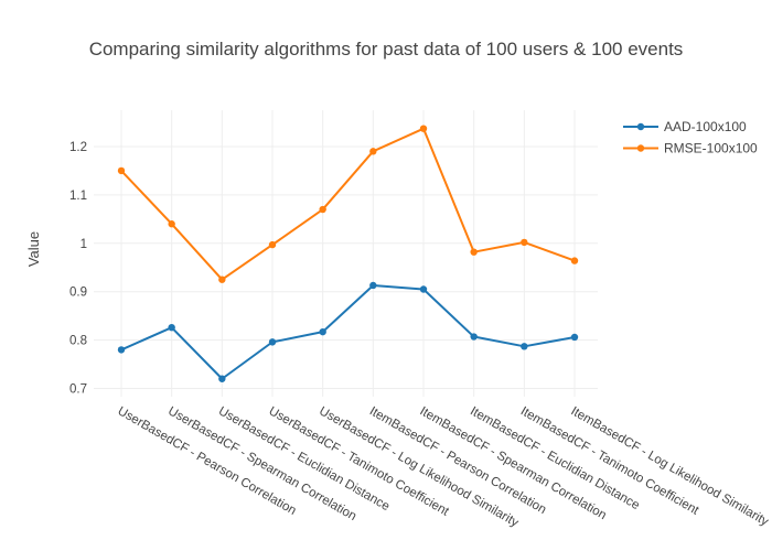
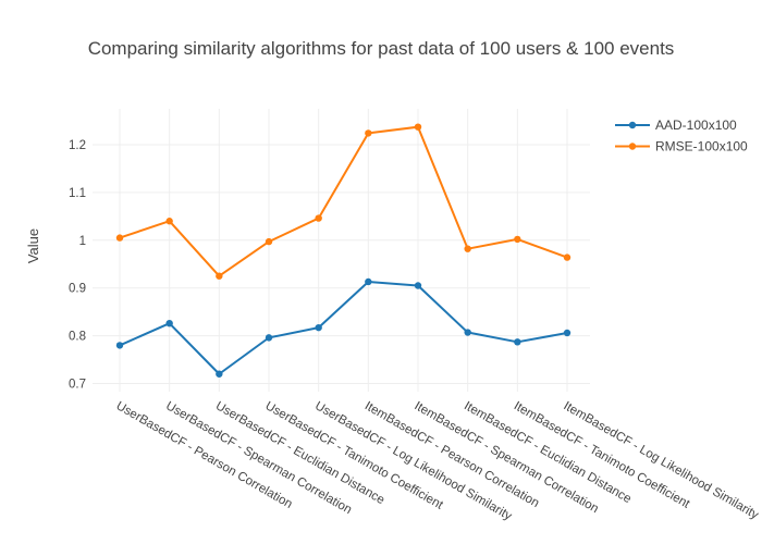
RMSE-100x100/UserBasedCF - Pearson Correlation: 1.15 -> 1.00
RMSE-100x100/UserBasedCF - Log Likelihood Similarity: 1.07 -> 1.05
RMSE-100x100/ItemBasedCF - Pearson Correlation: 1.19 -> 1.22
